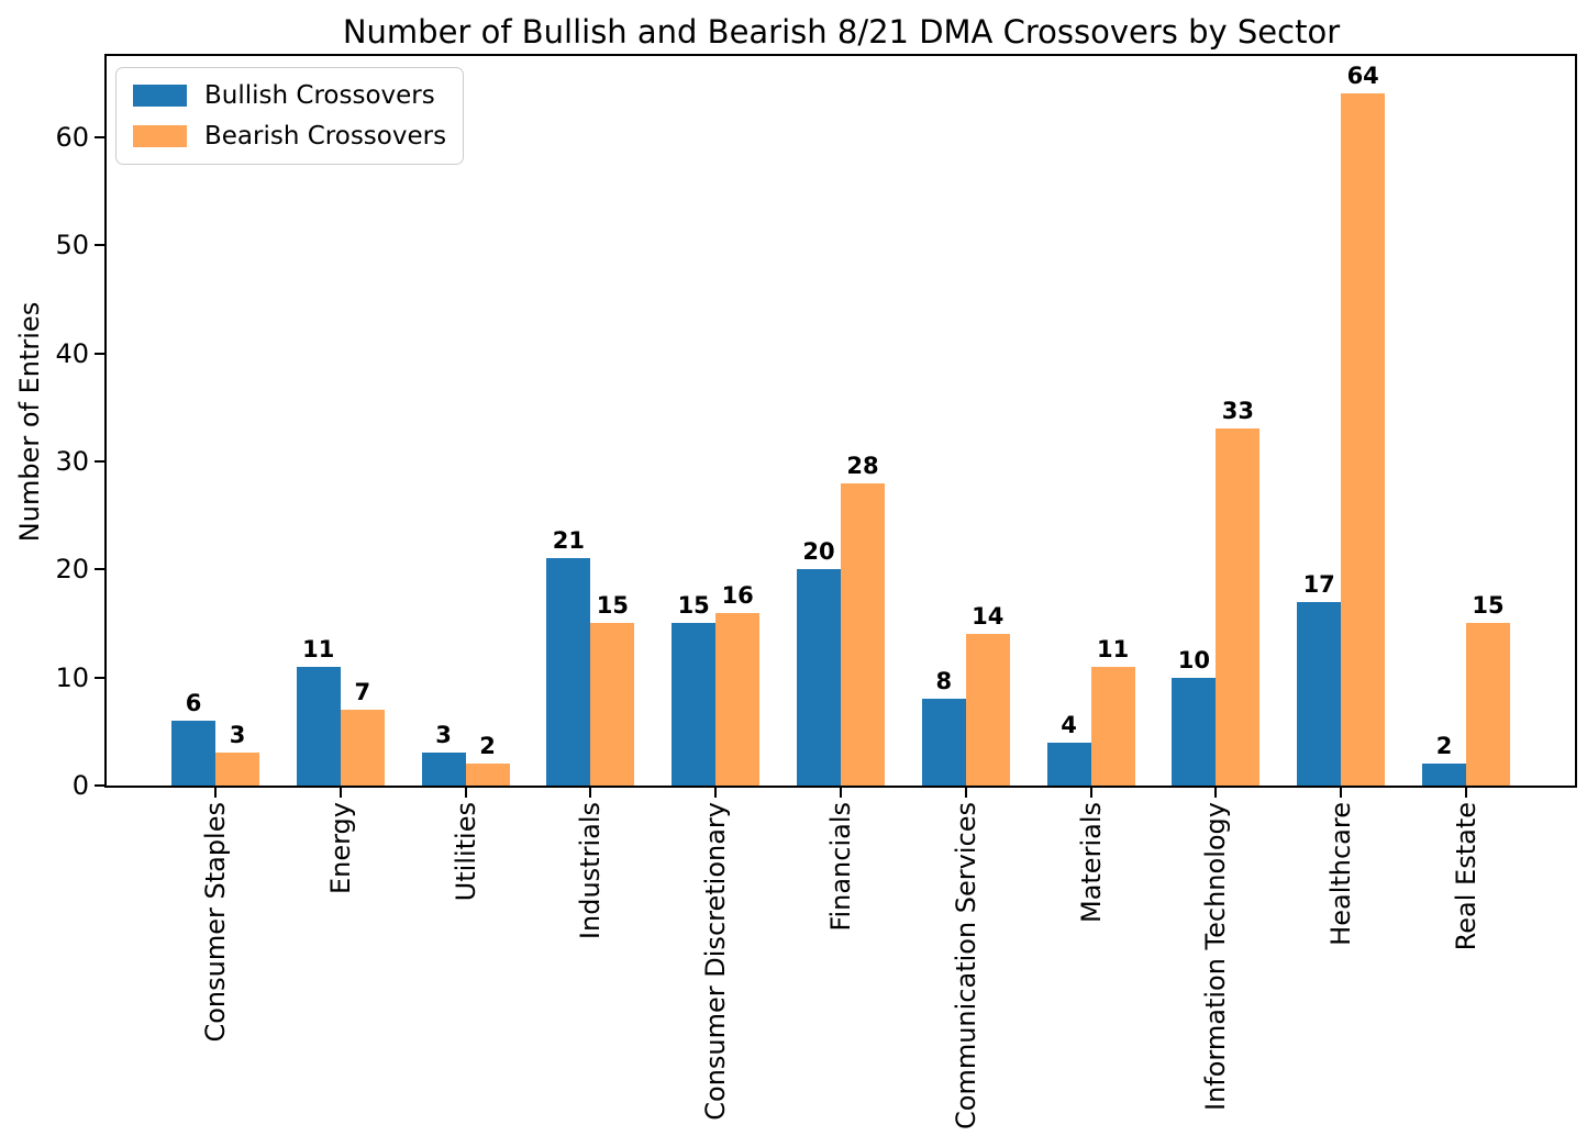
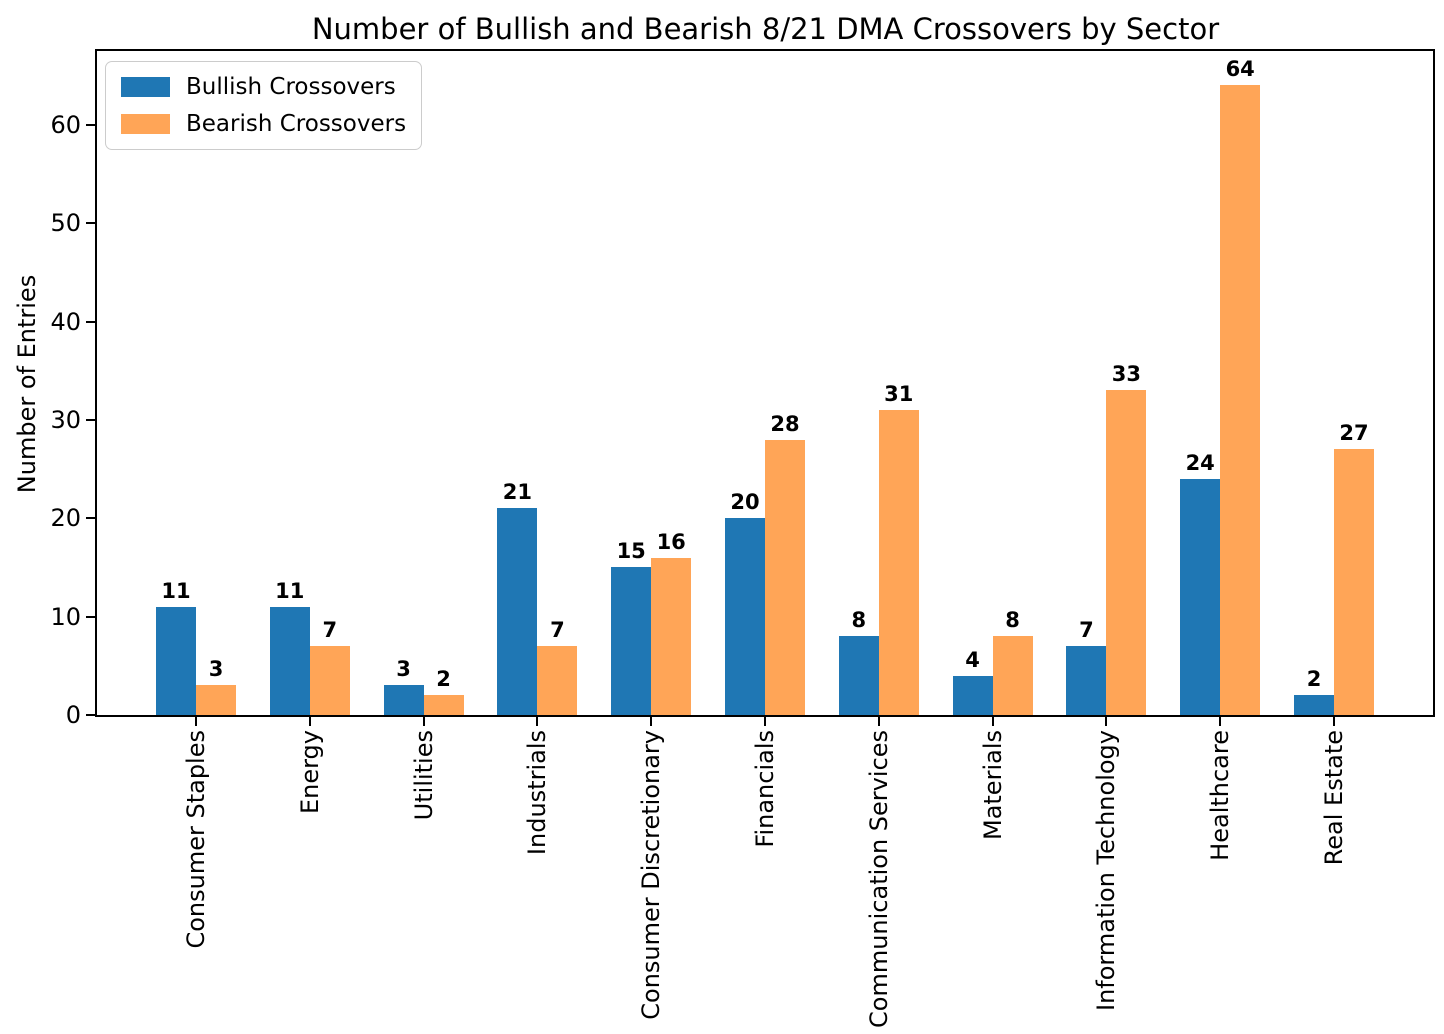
Bullish Crossovers/Consumer Staples: 6 -> 11
Bearish Crossovers/Industrials: 15 -> 7
Bearish Crossovers/Communication Services: 14 -> 31
Bearish Crossovers/Materials: 11 -> 8
Bullish Crossovers/Information Technology: 10 -> 7
Bullish Crossovers/Healthcare: 17 -> 24
Bearish Crossovers/Real Estate: 15 -> 27
